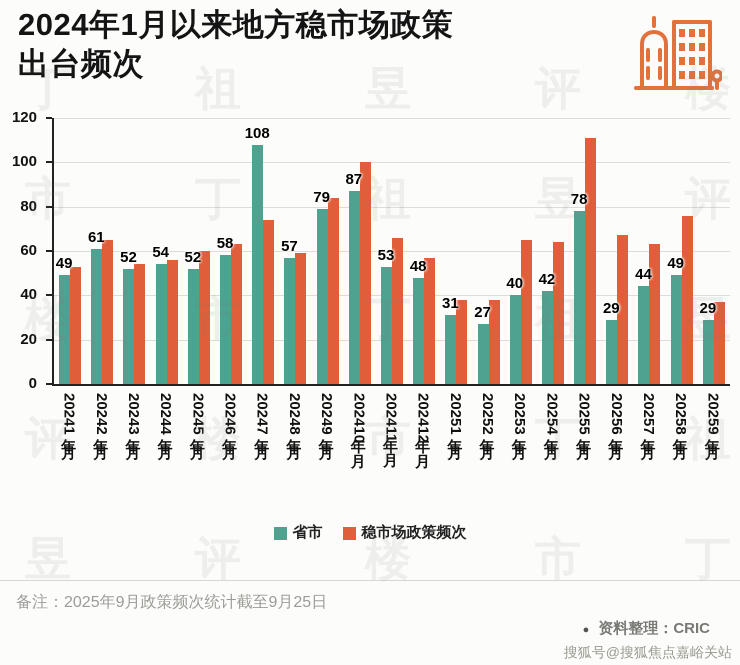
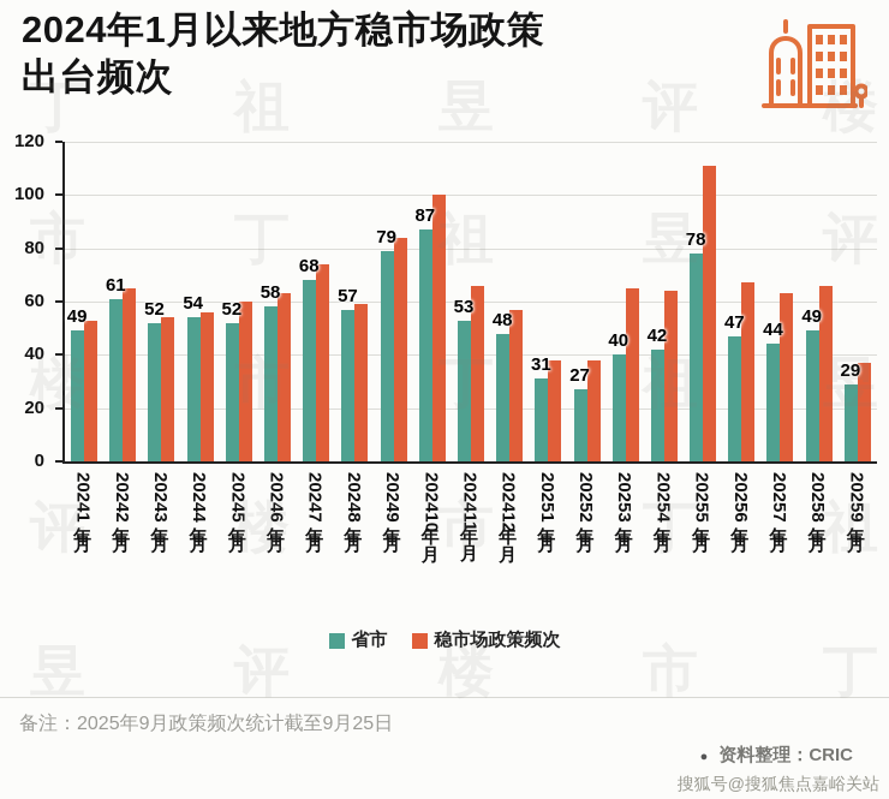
省市/2024年7月: 108 -> 68
省市/2025年6月: 29 -> 47
稳市场政策频次/2025年8月: 76 -> 66
